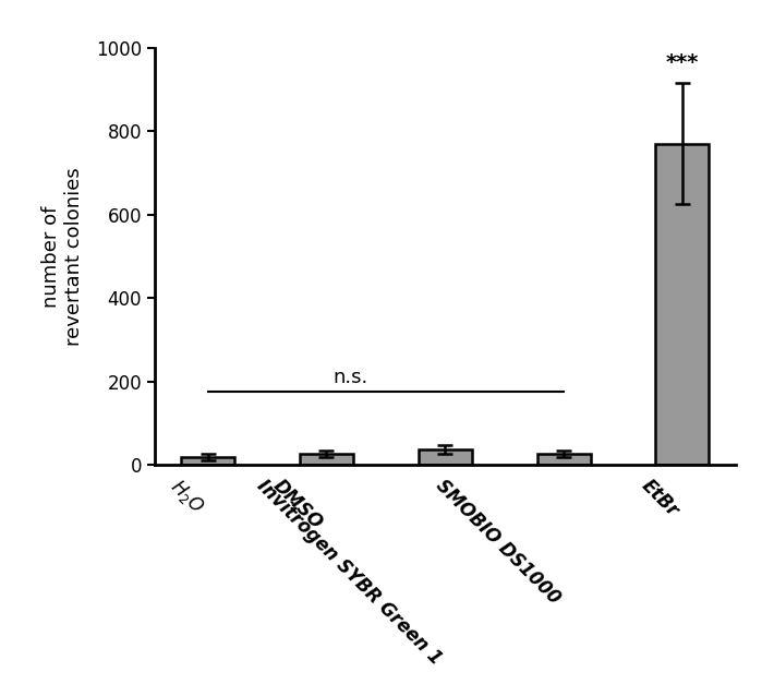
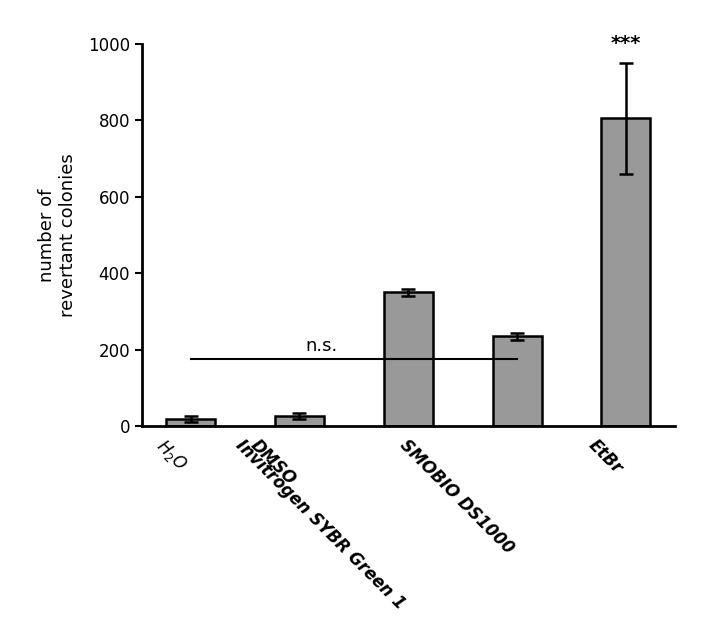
Invitrogen SYBR Green 1: 38 -> 350
SMOBIO DS1000: 28 -> 235
EtBr: 770 -> 805
